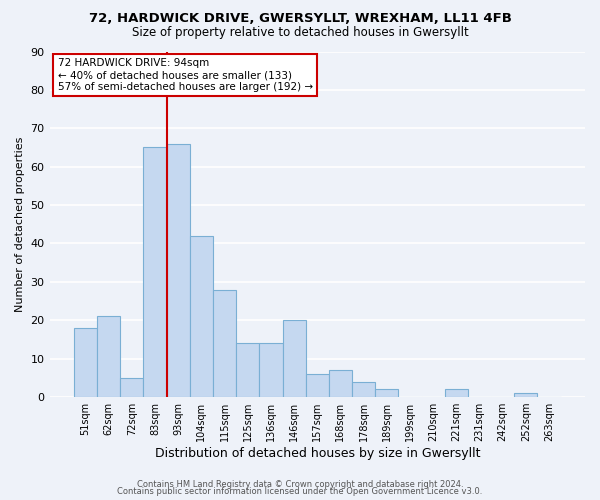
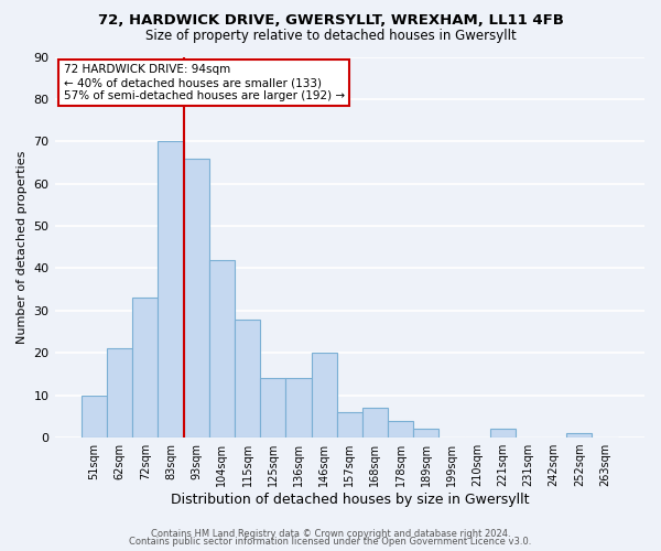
51sqm: 18 -> 10
72sqm: 5 -> 33
83sqm: 65 -> 70
